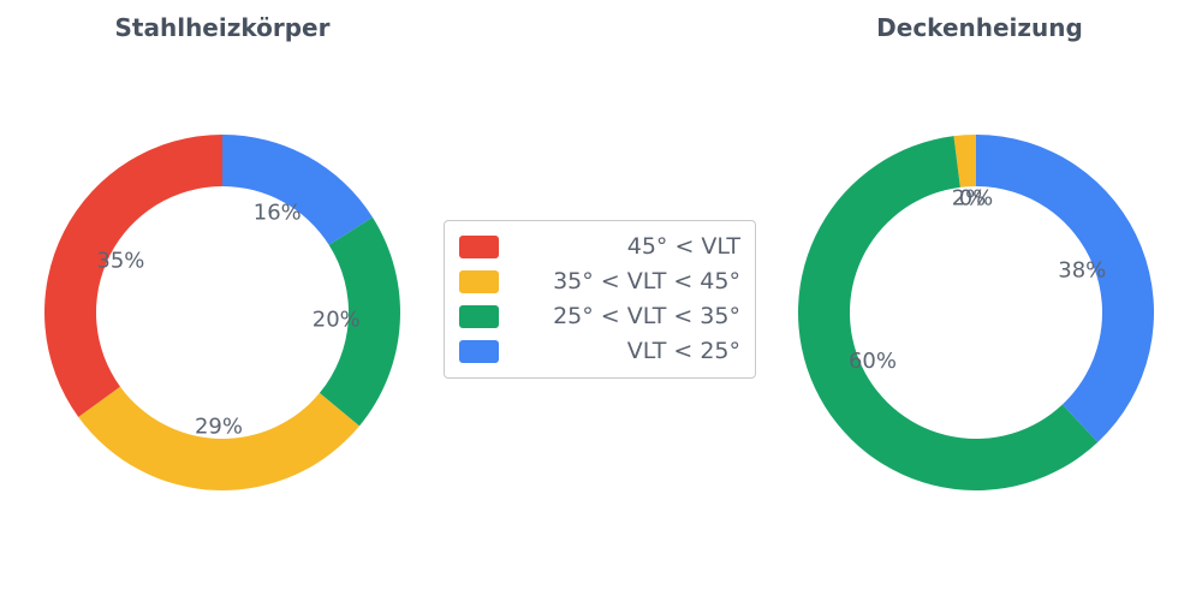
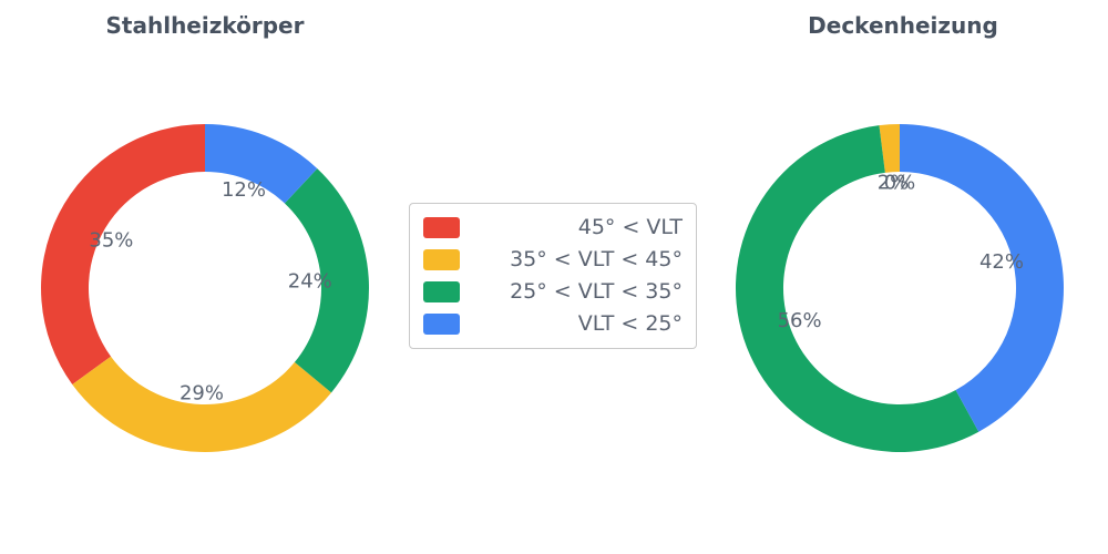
Stahlheizkörper/25° < VLT < 35°: 20% -> 24%
Stahlheizkörper/VLT < 25°: 16% -> 12%
Deckenheizung/25° < VLT < 35°: 60% -> 56%
Deckenheizung/VLT < 25°: 38% -> 42%
